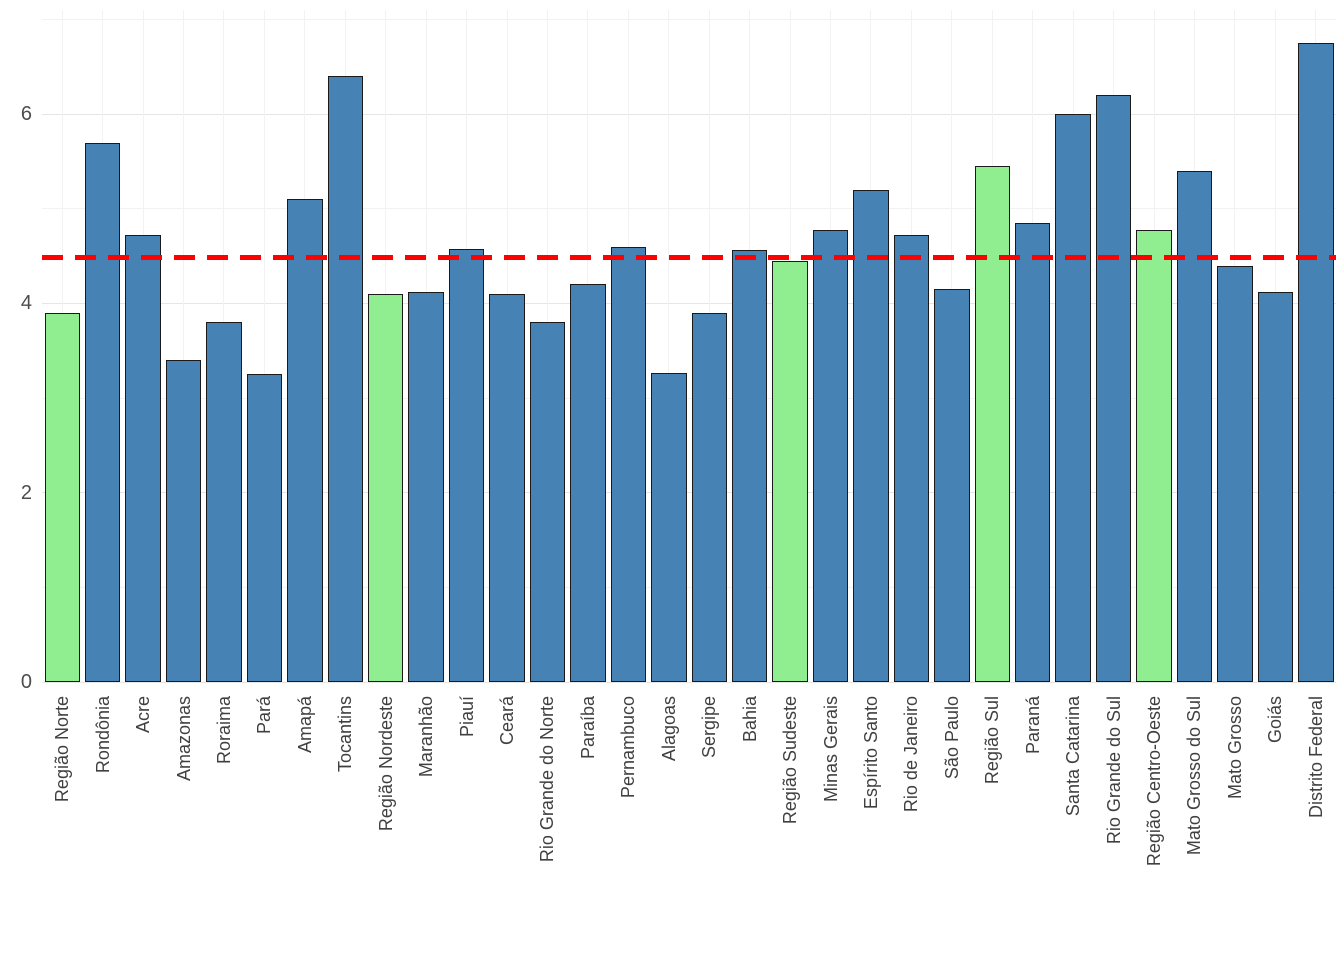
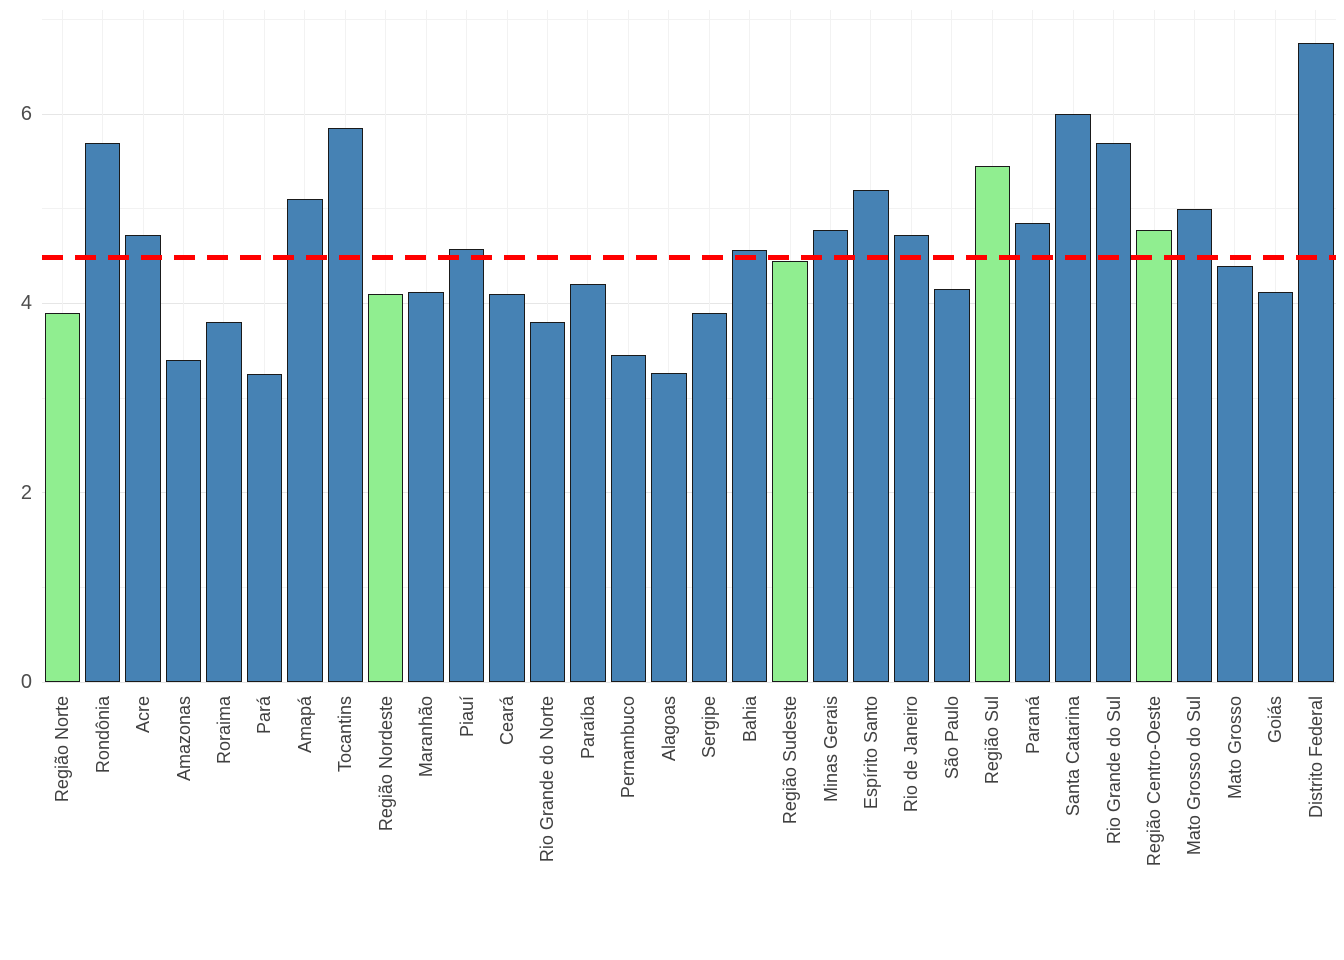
Tocantins: 6.4 -> 5.8
Pernambuco: 4.6 -> 3.5
Rio Grande do Sul: 6.2 -> 5.7
Mato Grosso do Sul: 5.4 -> 5.0
